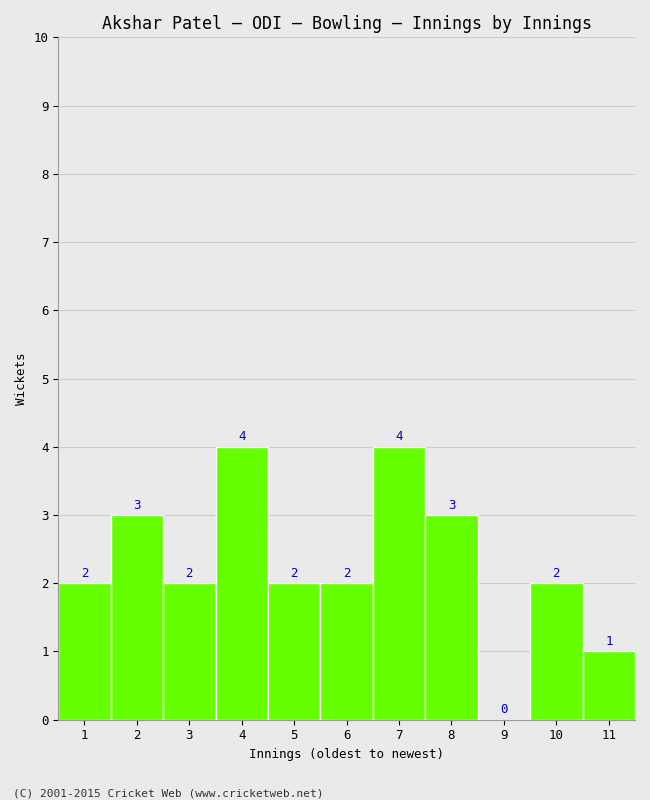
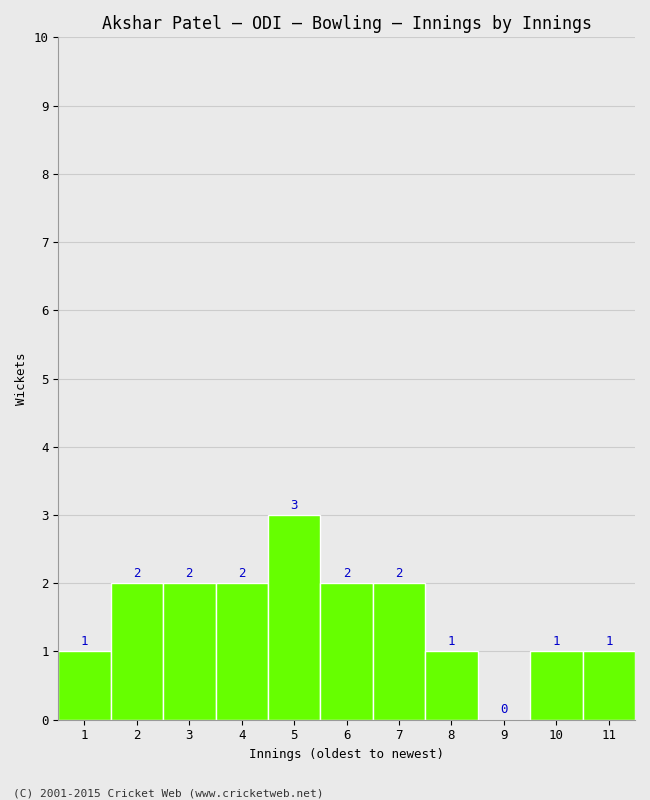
1: 2 -> 1
2: 3 -> 2
4: 4 -> 2
5: 2 -> 3
7: 4 -> 2
8: 3 -> 1
10: 2 -> 1
